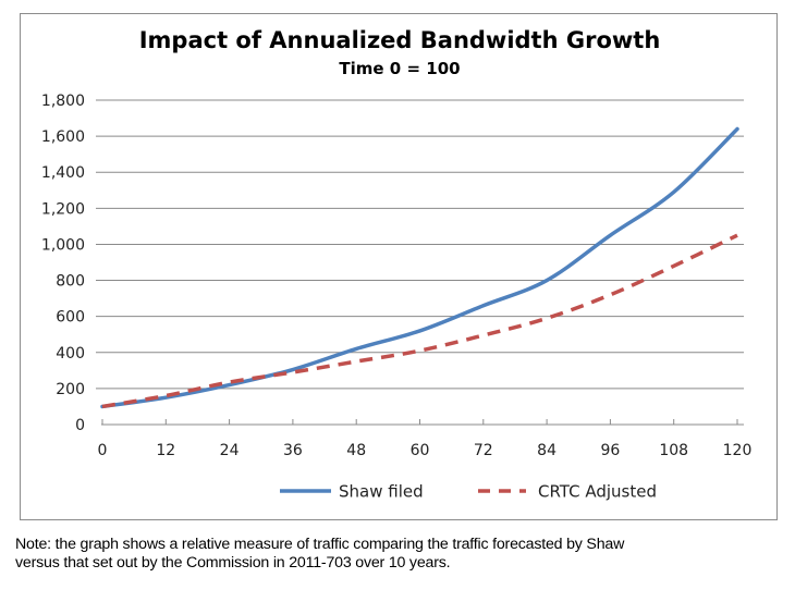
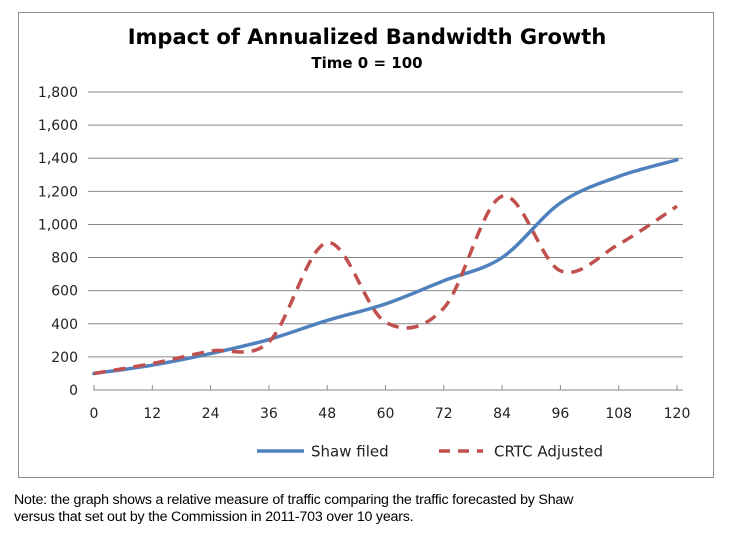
CRTC Adjusted/48: 350 -> 890
CRTC Adjusted/84: 590 -> 1170
Shaw filed/96: 1050 -> 1130
Shaw filed/120: 1640 -> 1390
CRTC Adjusted/120: 1050 -> 1110
